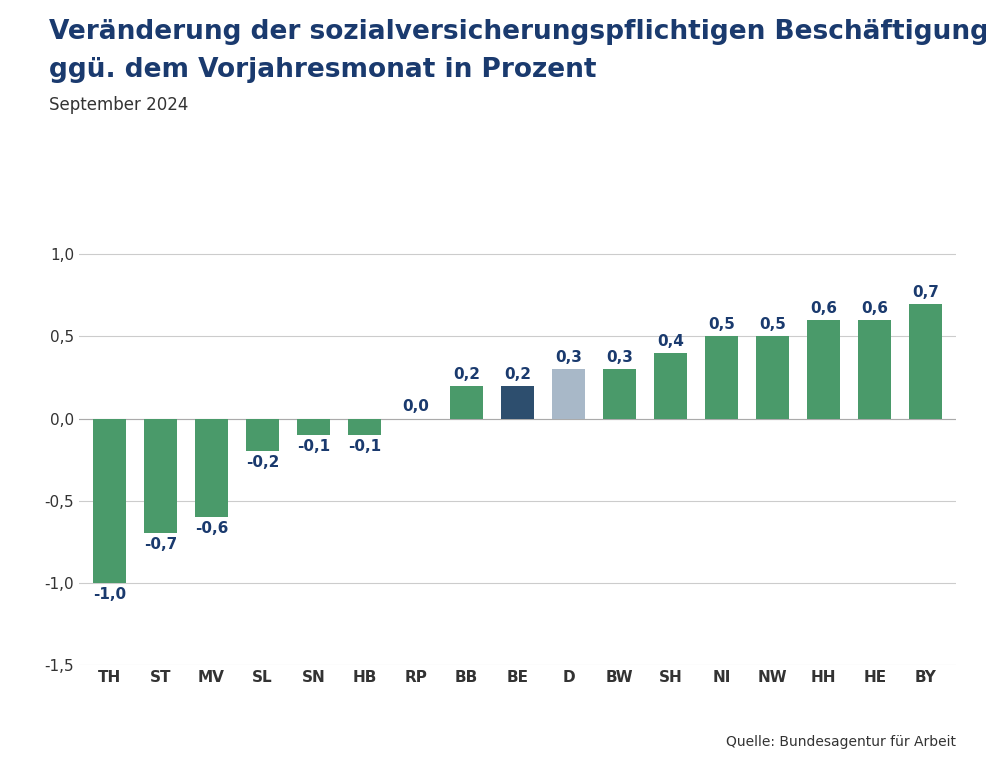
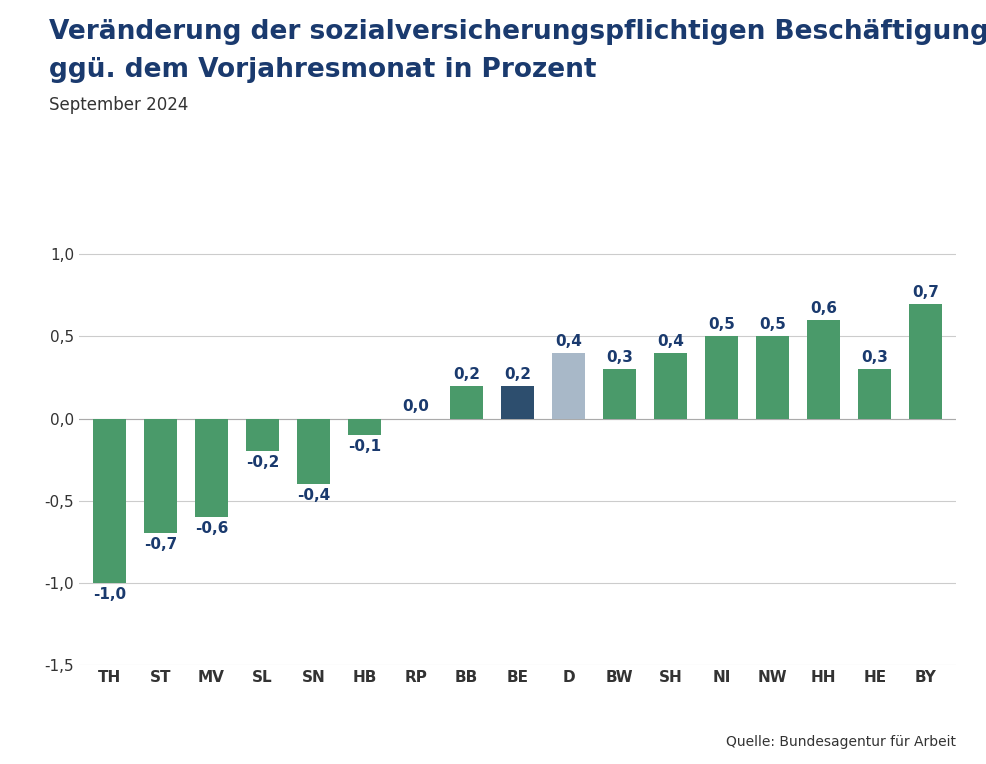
SN: -0,1 -> -0,4
D: 0,3 -> 0,4
HE: 0,6 -> 0,3
